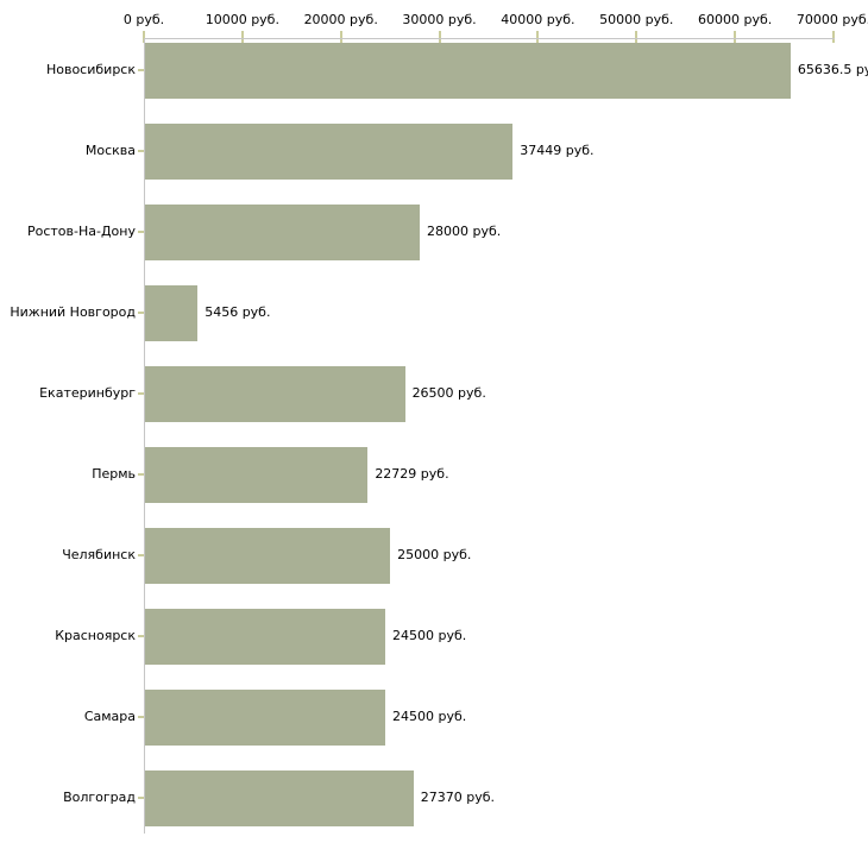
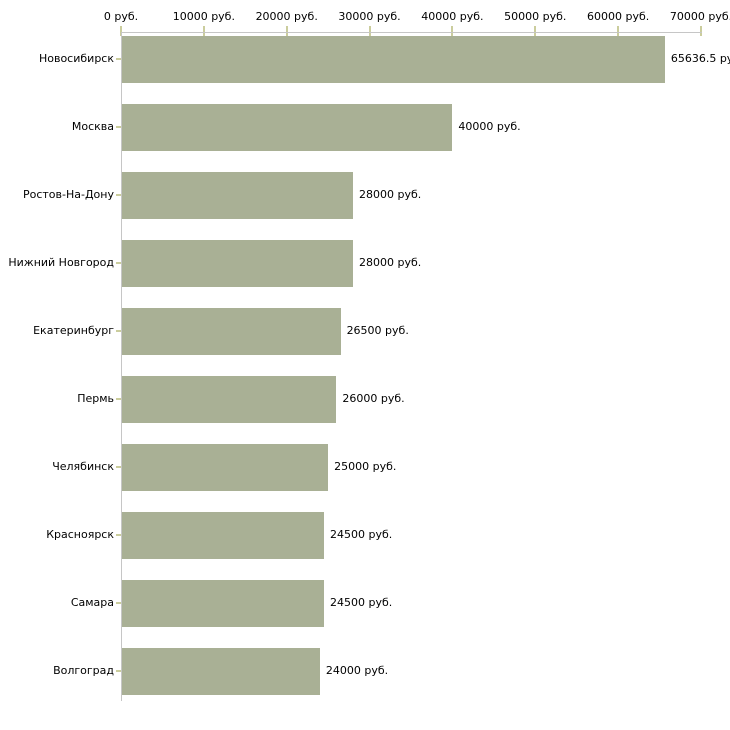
Москва: 37449 -> 40000
Нижний Новгород: 5456 -> 28000
Пермь: 22729 -> 26000
Волгоград: 27370 -> 24000
